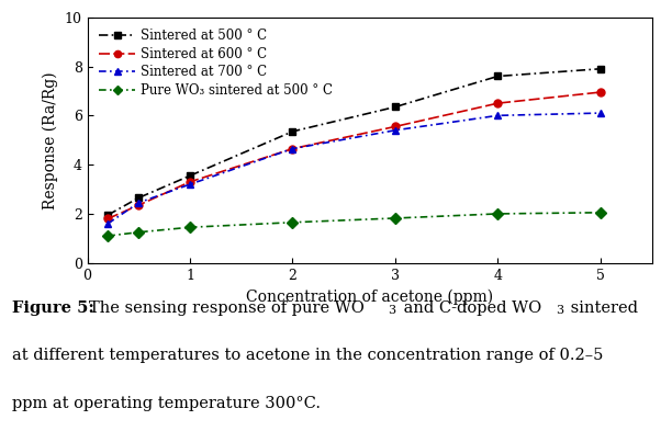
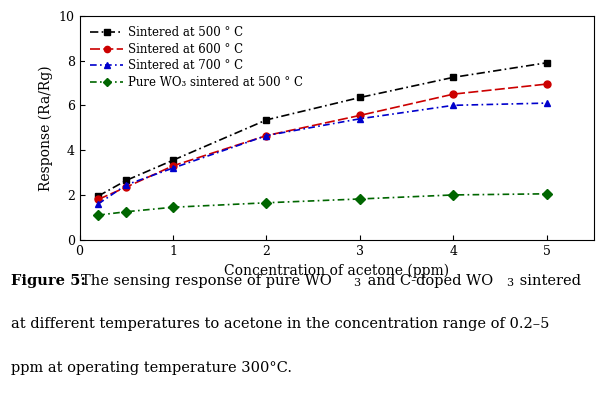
Sintered at 500 ° C/4: 7.60 -> 7.25
